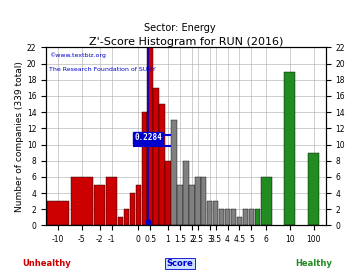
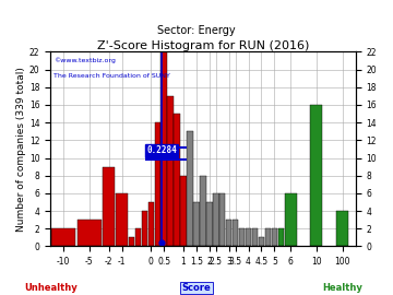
-10: 3 -> 2
-5: 6 -> 3
-2: 5 -> 9
10: 19 -> 16
100: 9 -> 4
